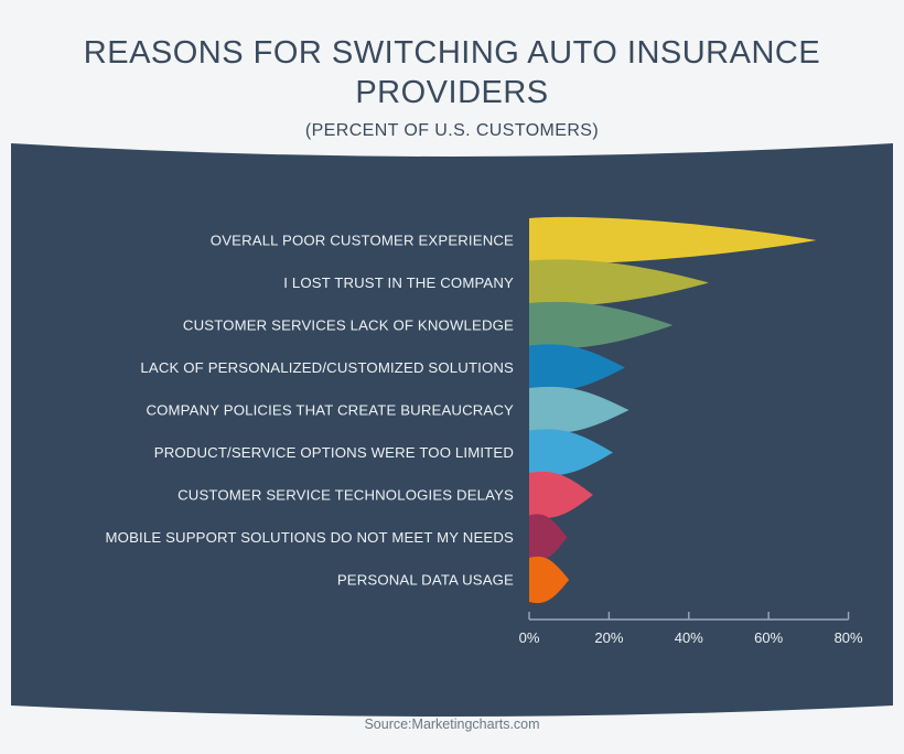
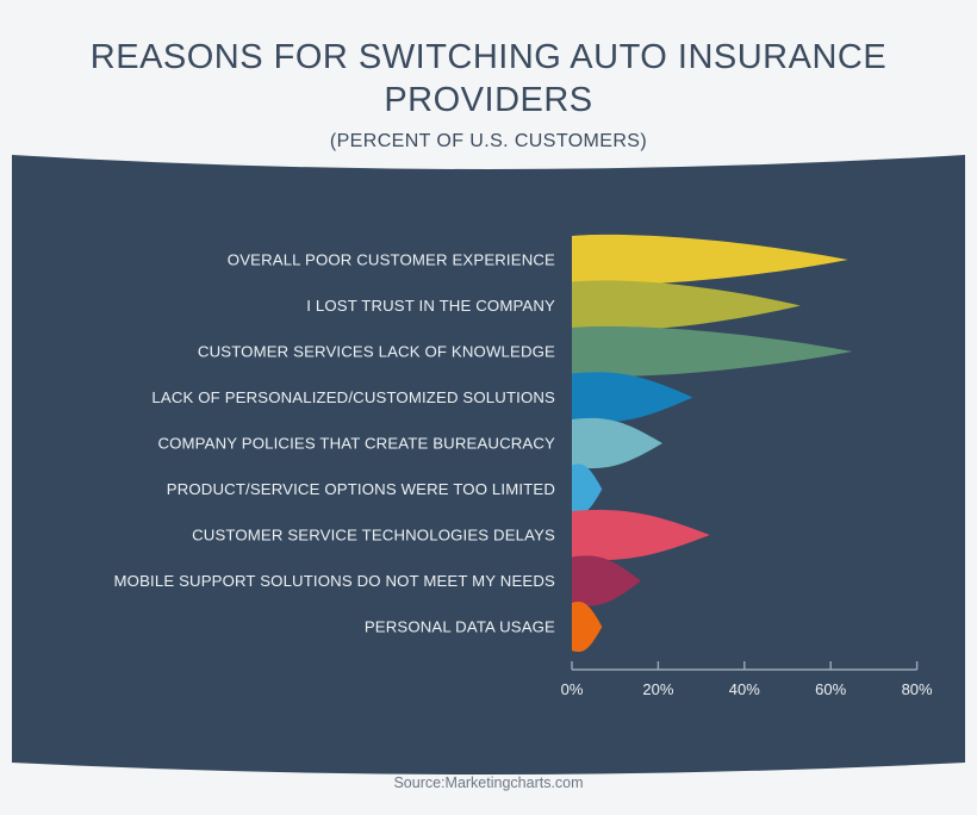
OVERALL POOR CUSTOMER EXPERIENCE: 72% -> 64%
I LOST TRUST IN THE COMPANY: 45% -> 53%
CUSTOMER SERVICES LACK OF KNOWLEDGE: 36% -> 65%
LACK OF PERSONALIZED/CUSTOMIZED SOLUTIONS: 24% -> 28%
COMPANY POLICIES THAT CREATE BUREAUCRACY: 25% -> 21%
PRODUCT/SERVICE OPTIONS WERE TOO LIMITED: 21% -> 7%
CUSTOMER SERVICE TECHNOLOGIES DELAYS: 16% -> 32%
MOBILE SUPPORT SOLUTIONS DO NOT MEET MY NEEDS: 10% -> 16%
PERSONAL DATA USAGE: 10% -> 7%
